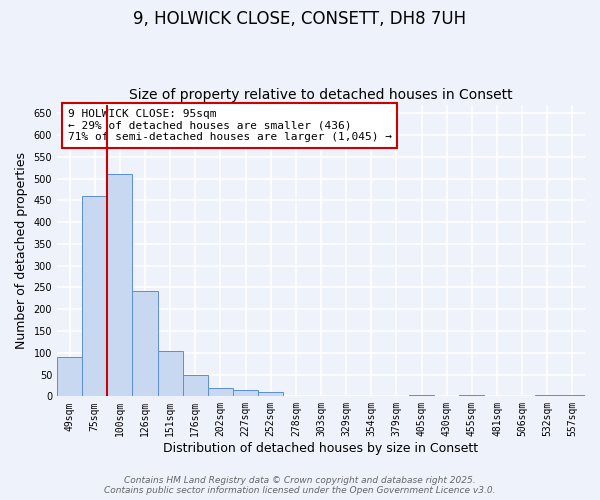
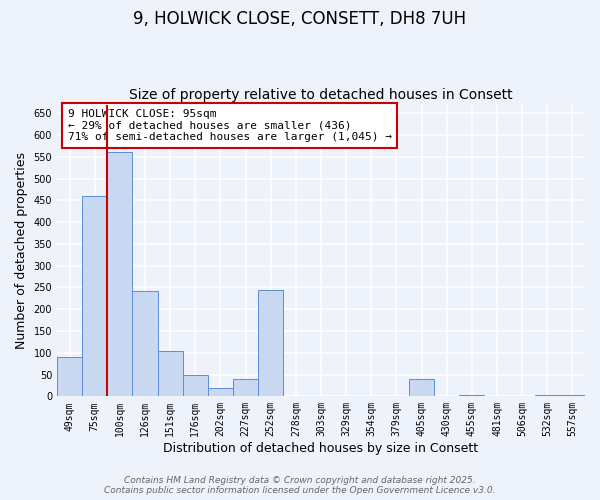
100sqm: 510 -> 560
227sqm: 15 -> 40
252sqm: 10 -> 245
405sqm: 2 -> 40
